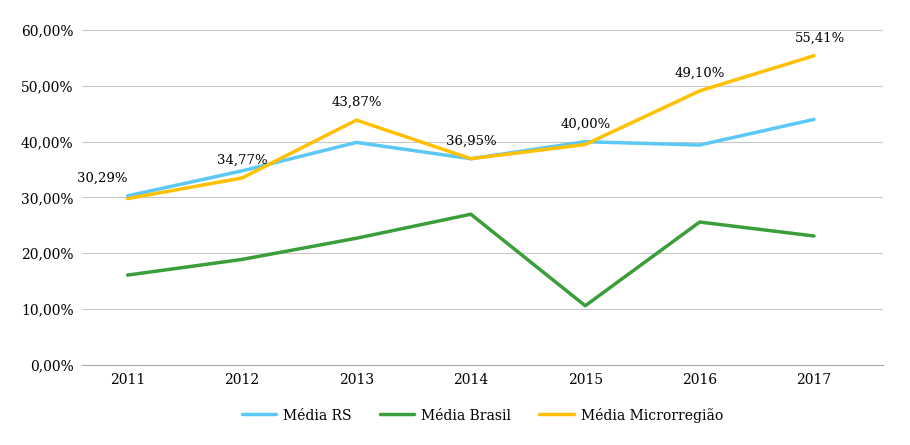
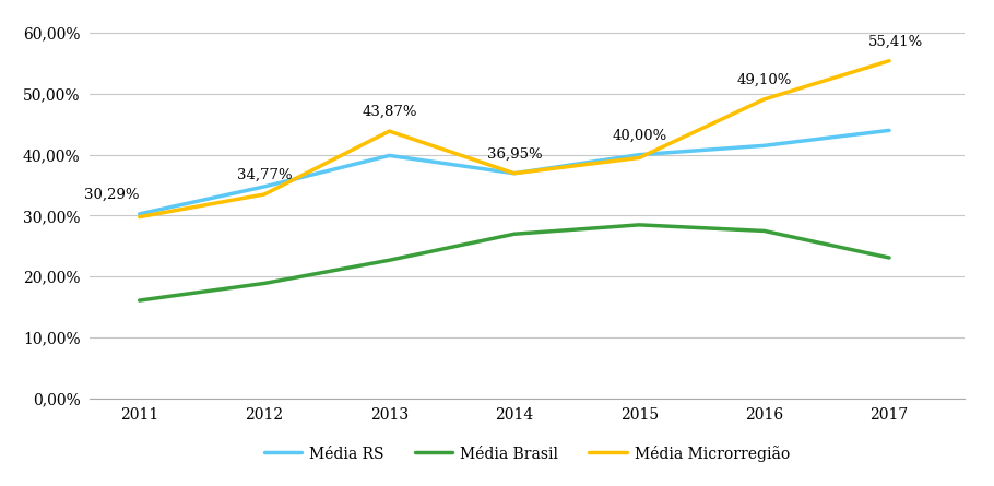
Média Brasil/2015: 10,6% -> 28,5%
Média RS/2016: 39,4% -> 41,5%
Média Brasil/2016: 25,6% -> 27,5%
